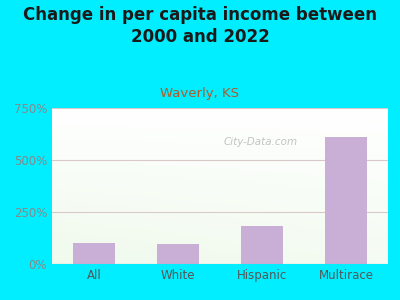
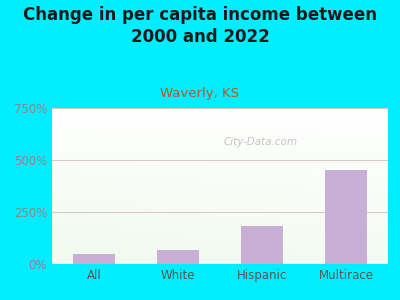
All: 100% -> 50%
White: 95% -> 65%
Multirace: 610% -> 450%
